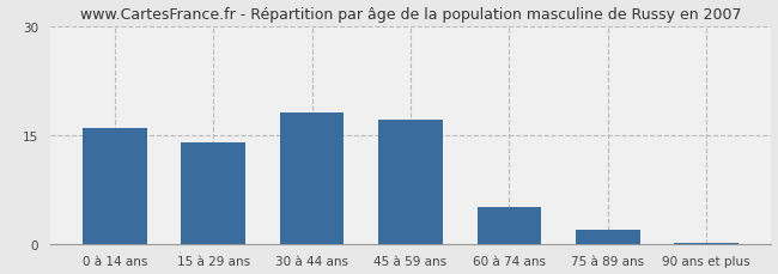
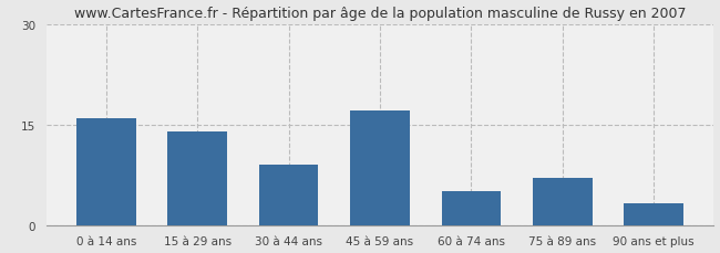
30 à 44 ans: 18.0 -> 9.0
75 à 89 ans: 2.0 -> 7.0
90 ans et plus: 0.2 -> 3.2
